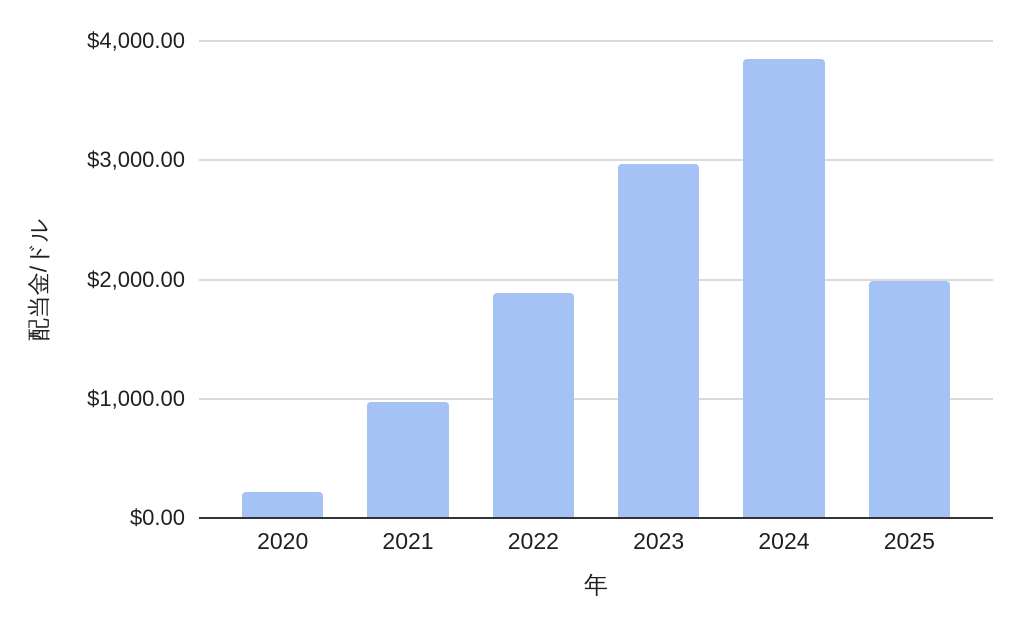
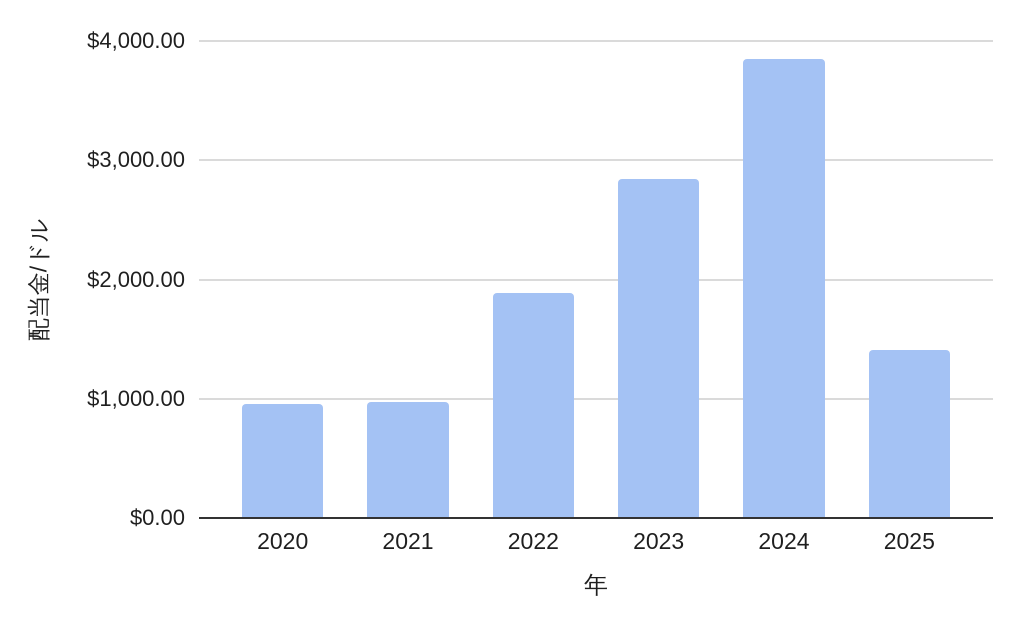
2020: $220 -> $960
2023: $2960 -> $2840
2025: $1980 -> $1410
